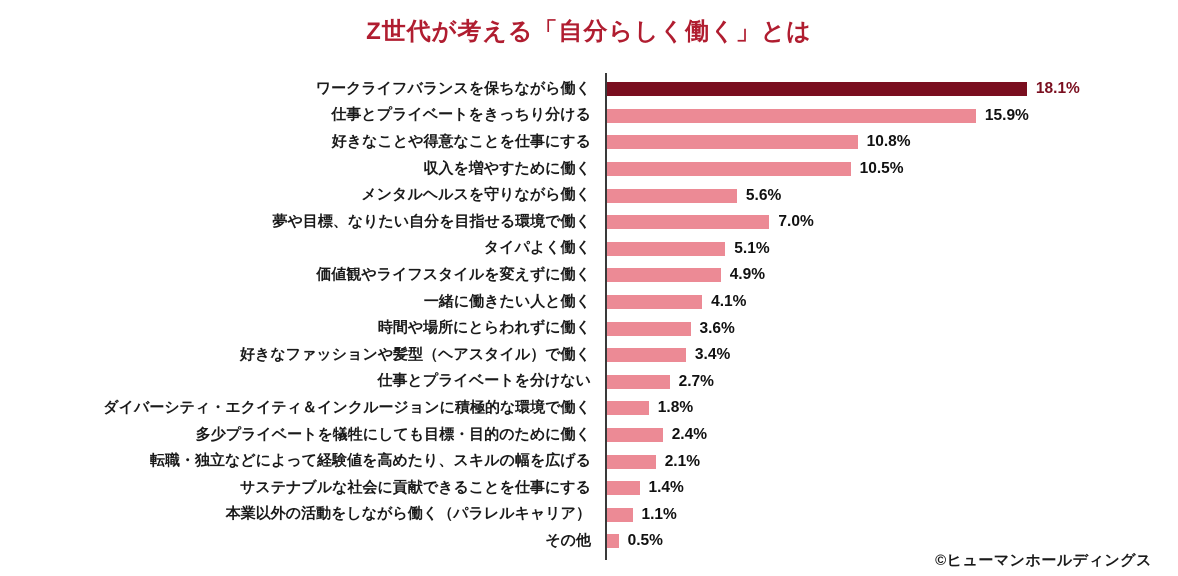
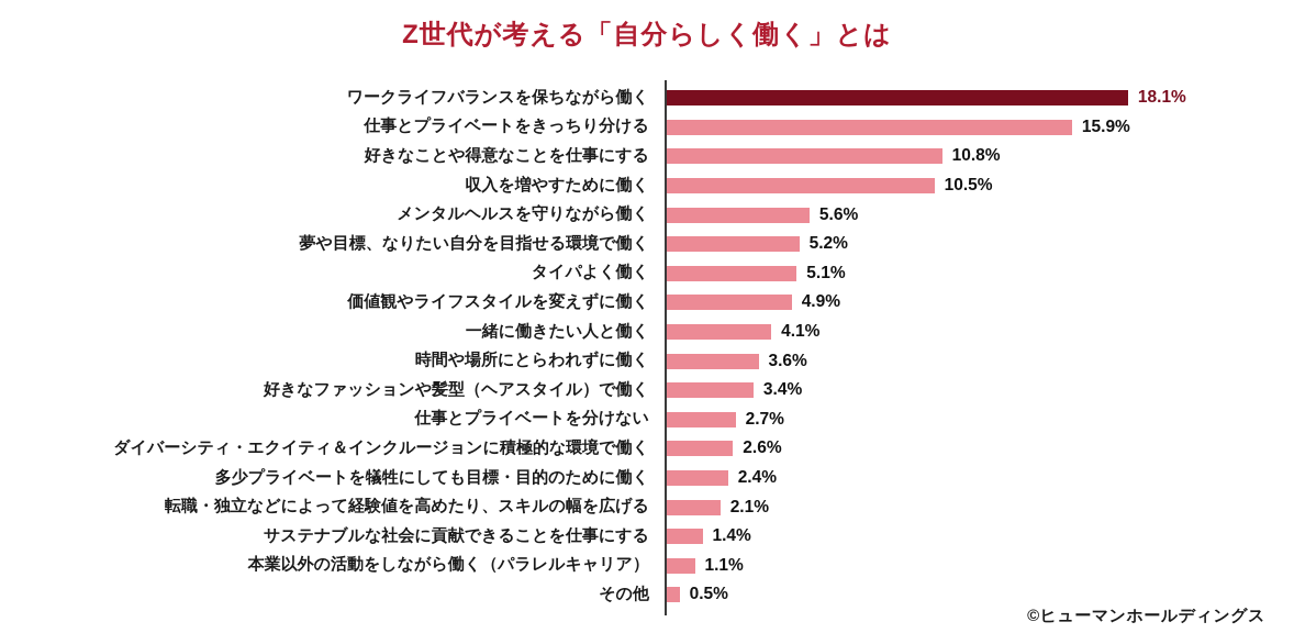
夢や目標、なりたい自分を目指せる環境で働く: 7.0% -> 5.2%
ダイバーシティ・エクイティ＆インクルージョンに積極的な環境で働く: 1.8% -> 2.6%
